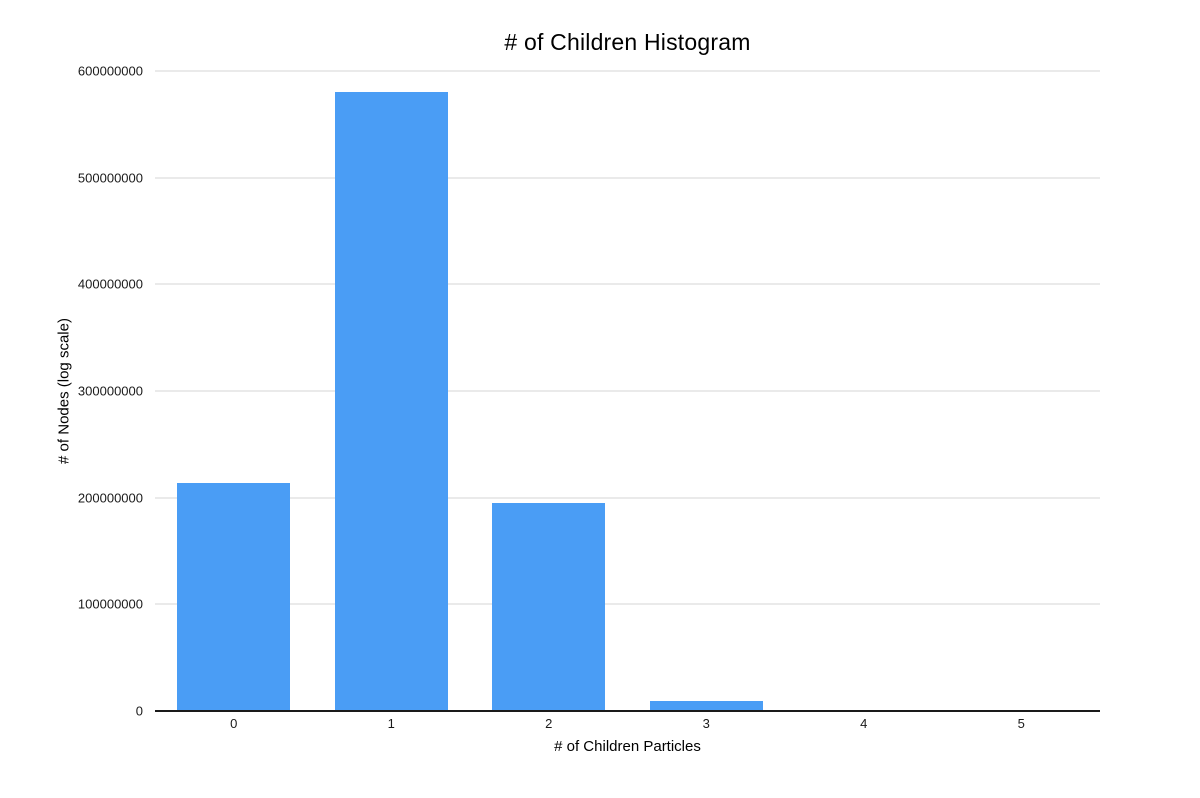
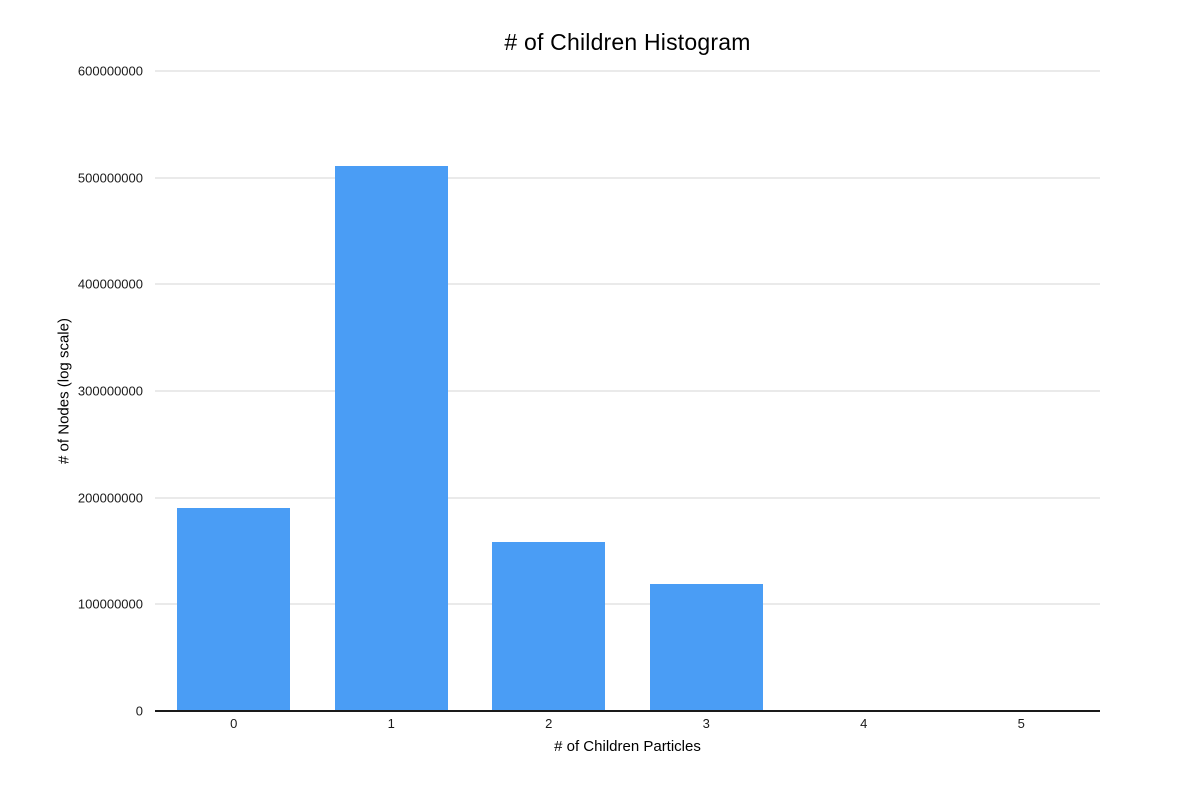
0: 214000000 -> 190000000
1: 580000000 -> 511000000
2: 195000000 -> 158000000
3: 10000000 -> 119000000
